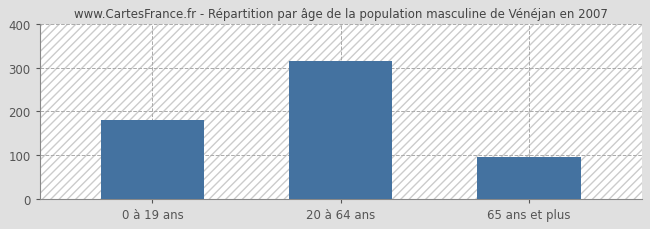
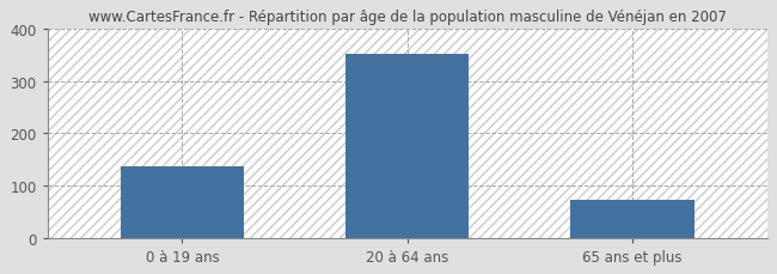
0 à 19 ans: 180 -> 137
20 à 64 ans: 315 -> 352
65 ans et plus: 95 -> 73
